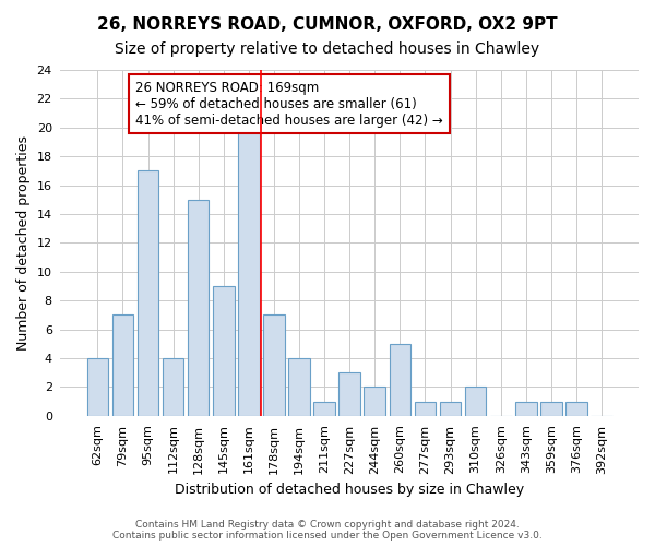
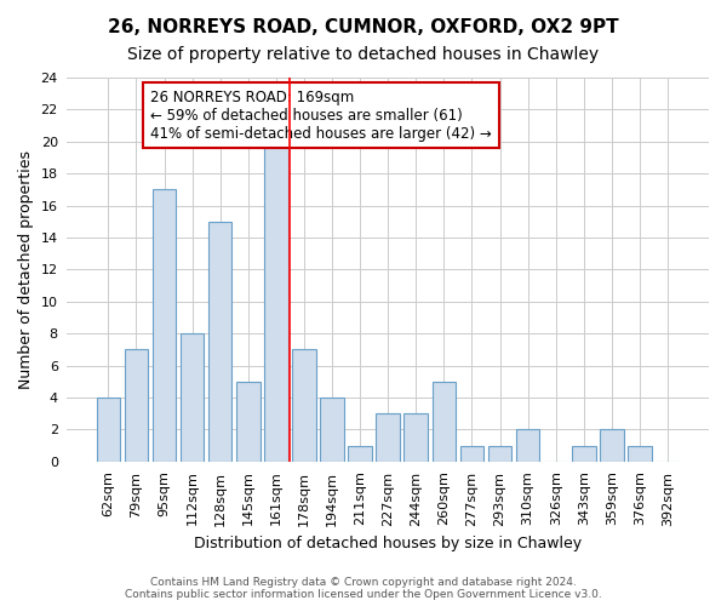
112sqm: 4 -> 8
145sqm: 9 -> 5
244sqm: 2 -> 3
359sqm: 1 -> 2
